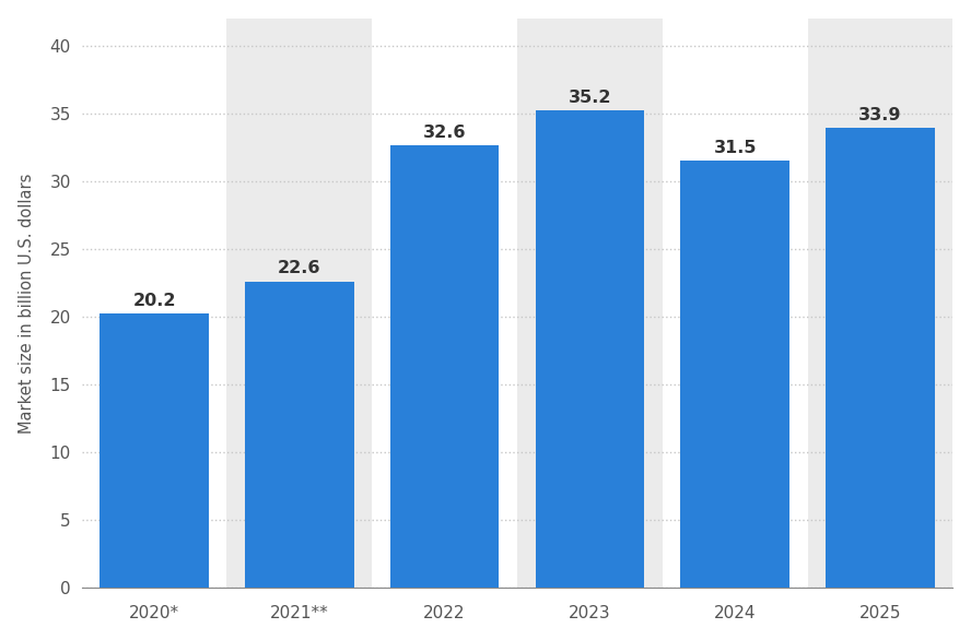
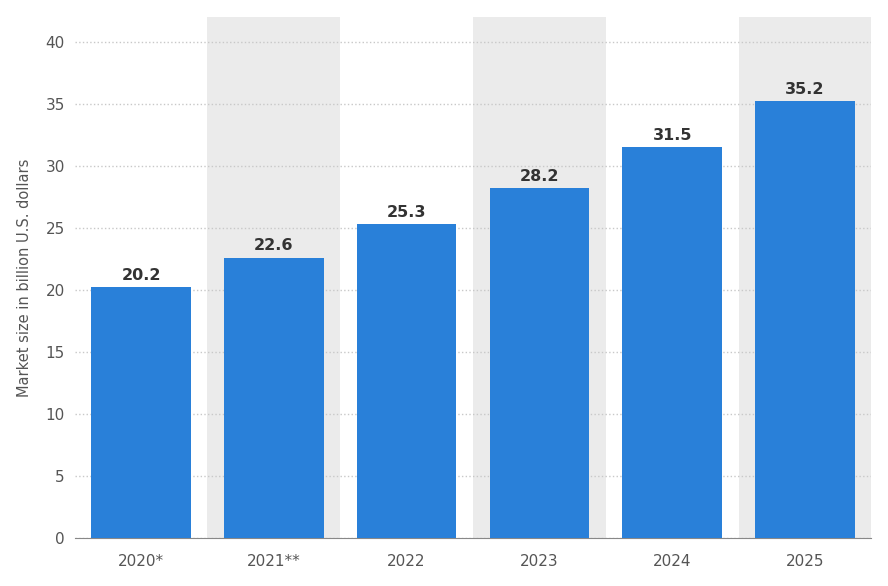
2022: 32.6 -> 25.3
2023: 35.2 -> 28.2
2025: 33.9 -> 35.2
